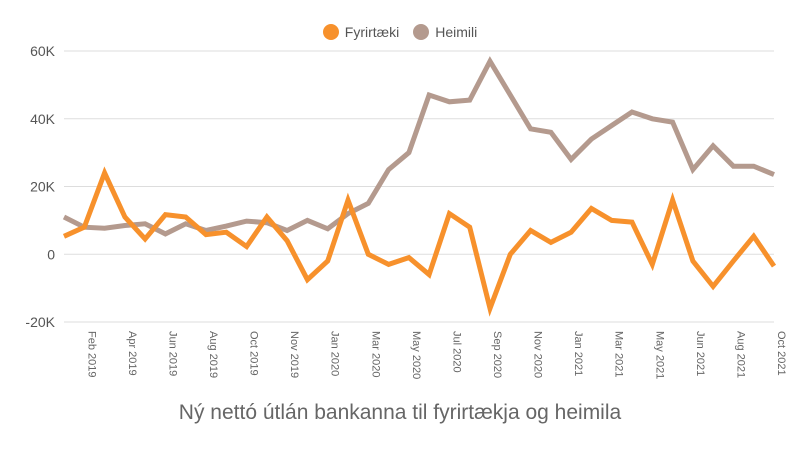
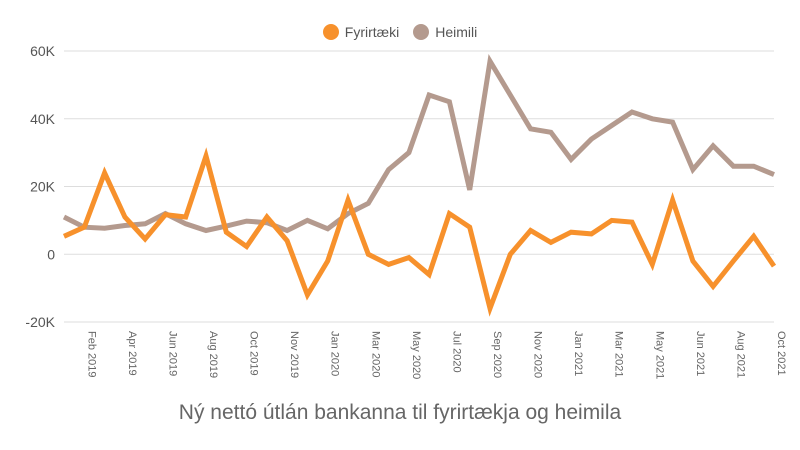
Heimili/Jun 2019: 6K -> 12K
Fyrirtæki/Aug 2019: 6K -> 29K
Fyrirtæki/Jan 2020: -8K -> -12K
Heimili/Sep 2020: 46K -> 19K
Fyrirtæki/Mar 2021: 14K -> 6K
